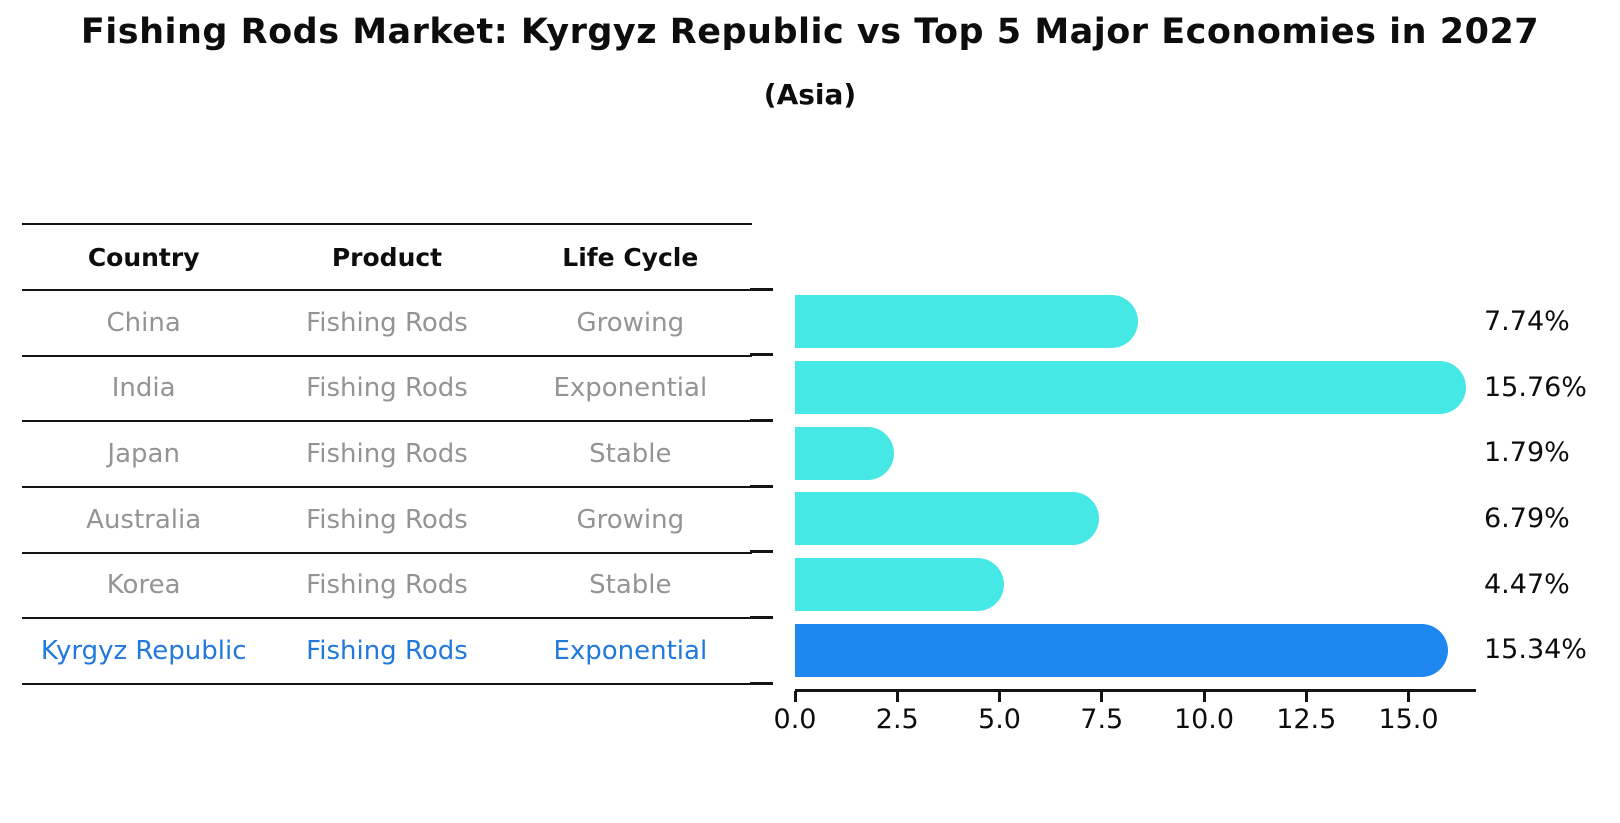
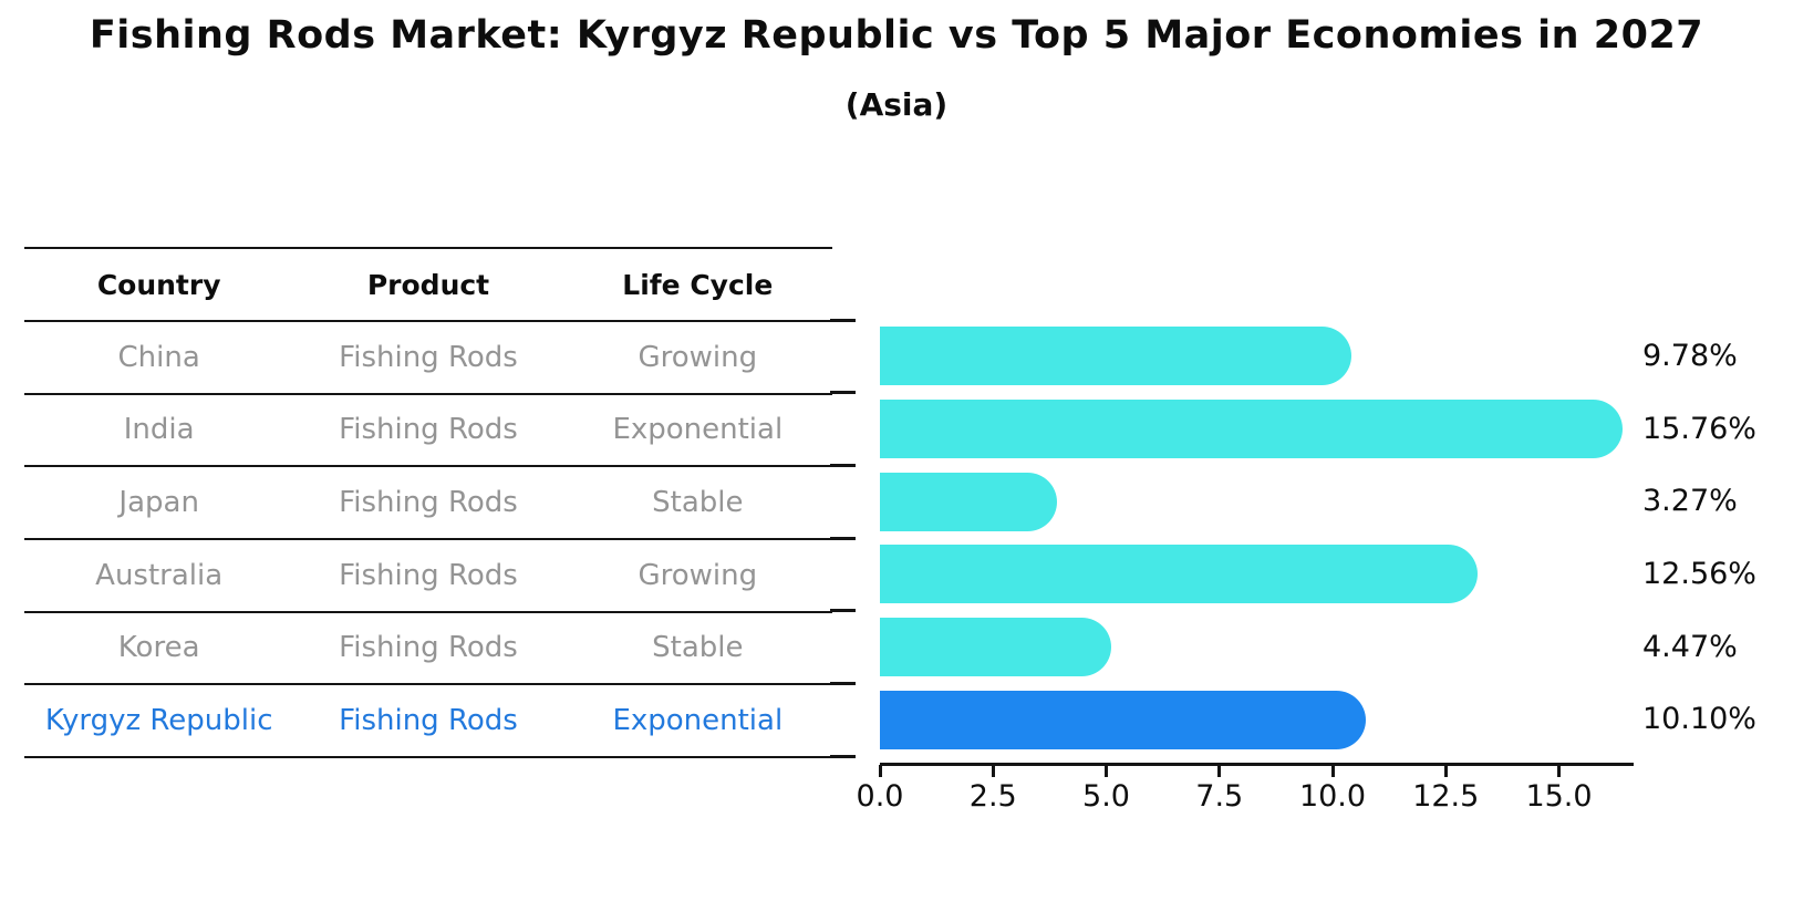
China: 7.74% -> 9.78%
Japan: 1.79% -> 3.27%
Australia: 6.79% -> 12.56%
Kyrgyz Republic: 15.34% -> 10.10%
